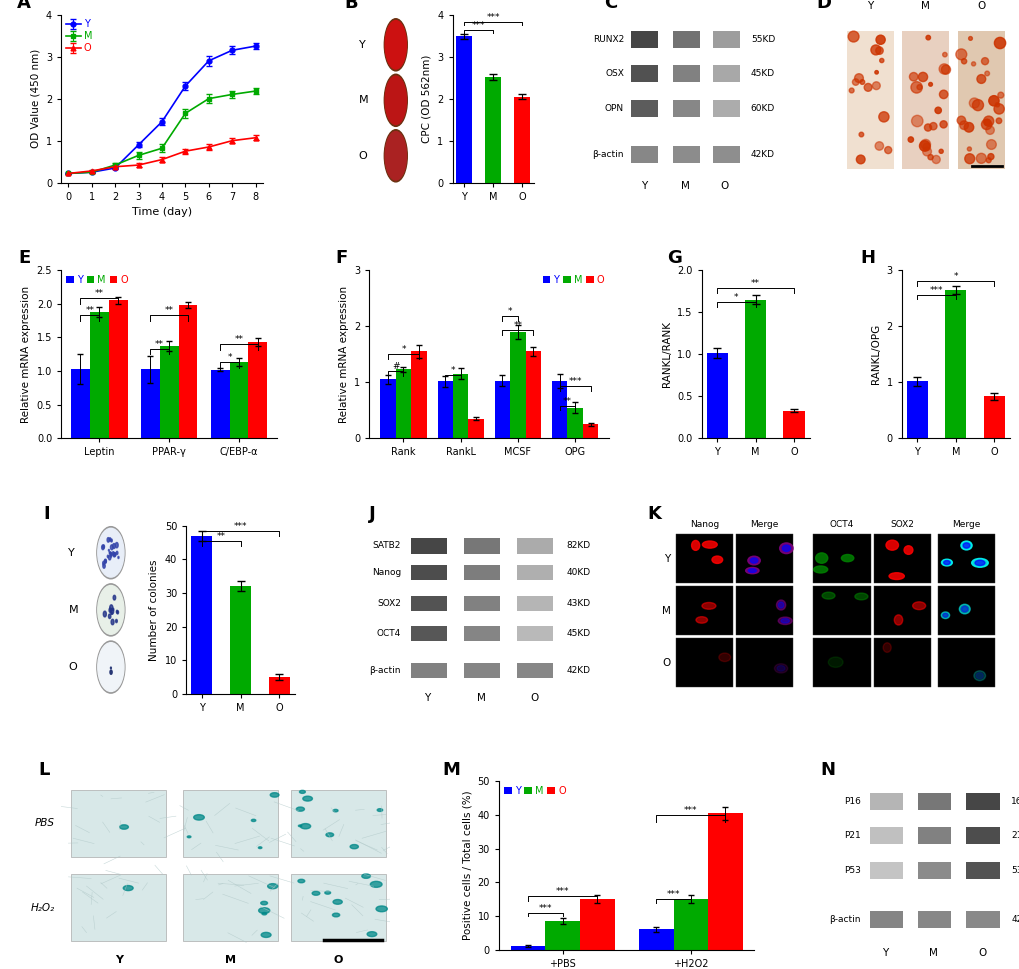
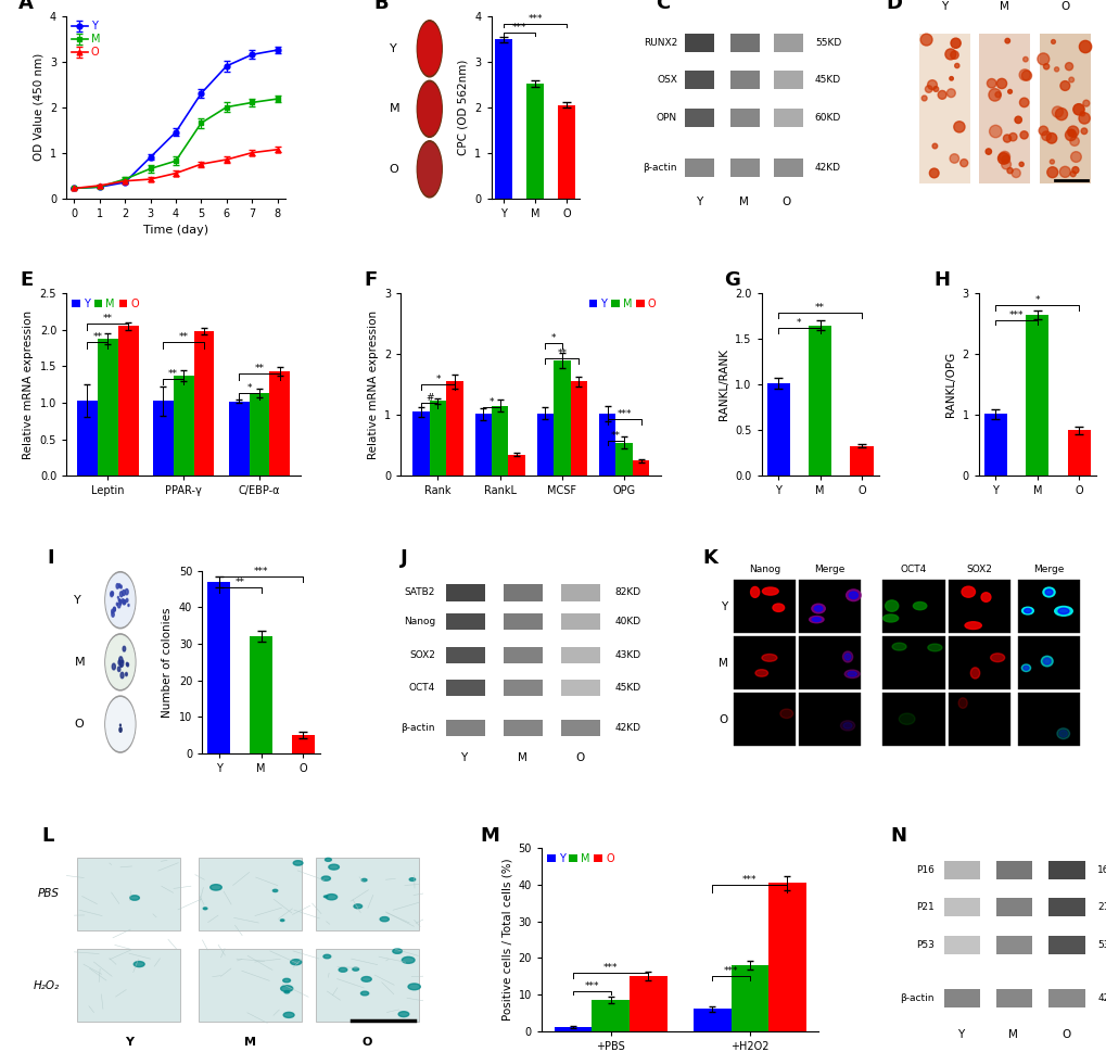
M/+H2O2: 15.0 -> 18.0
